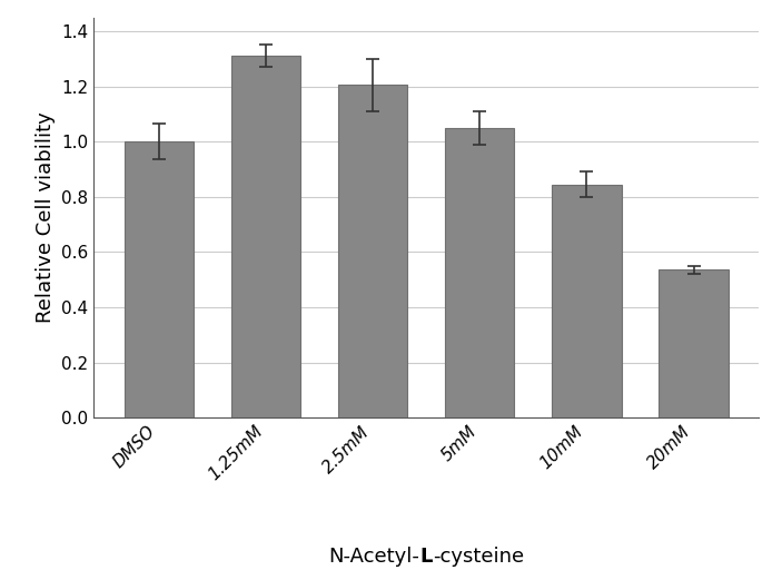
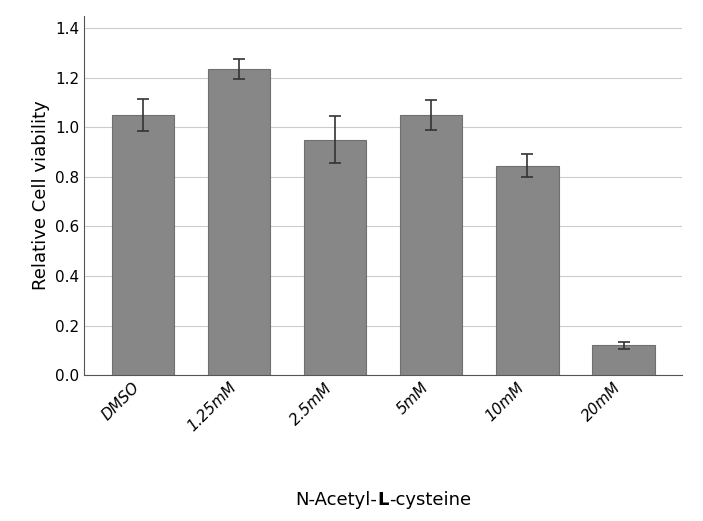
DMSO: 1.000 -> 1.050
1.25mM: 1.310 -> 1.235
2.5mM: 1.205 -> 0.950
20mM: 0.535 -> 0.120
